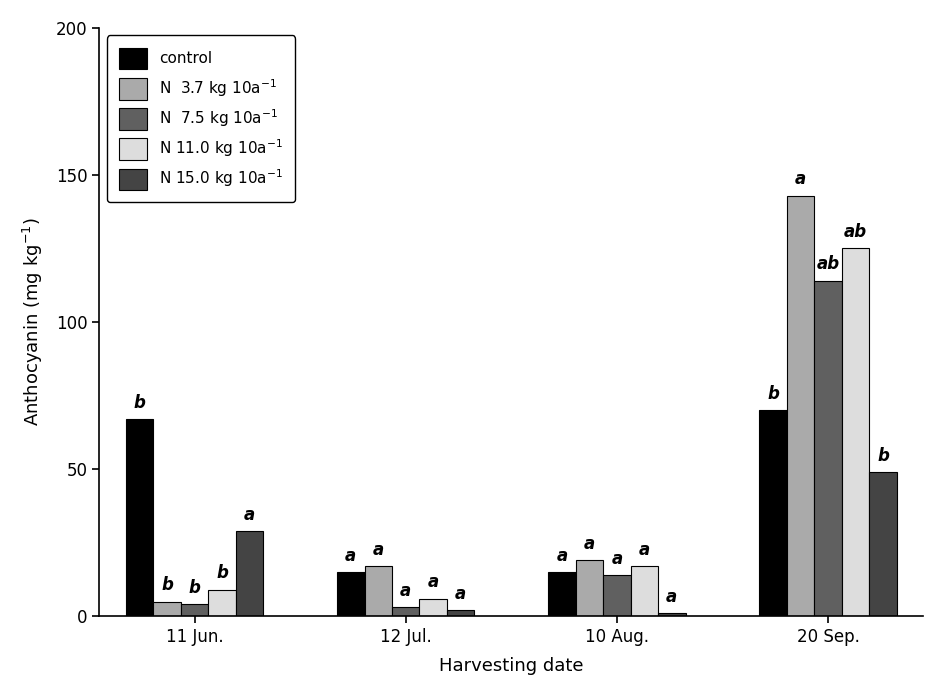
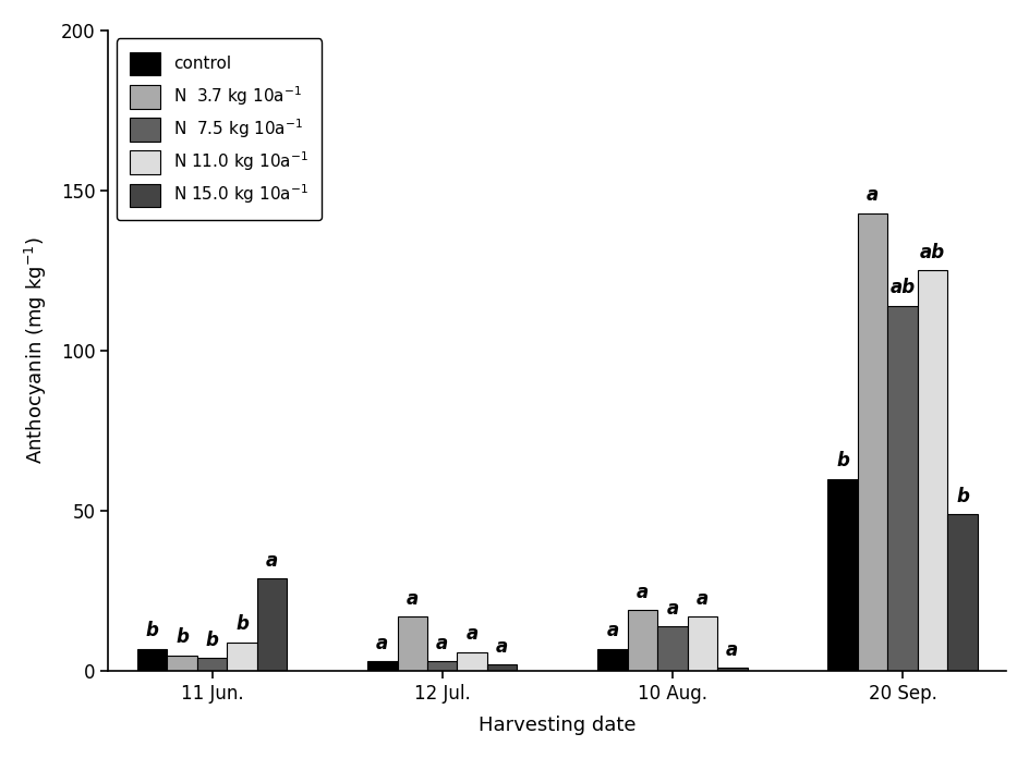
control/11 Jun.: 67 -> 7
control/12 Jul.: 15 -> 3
control/10 Aug.: 15 -> 7
control/20 Sep.: 70 -> 60
